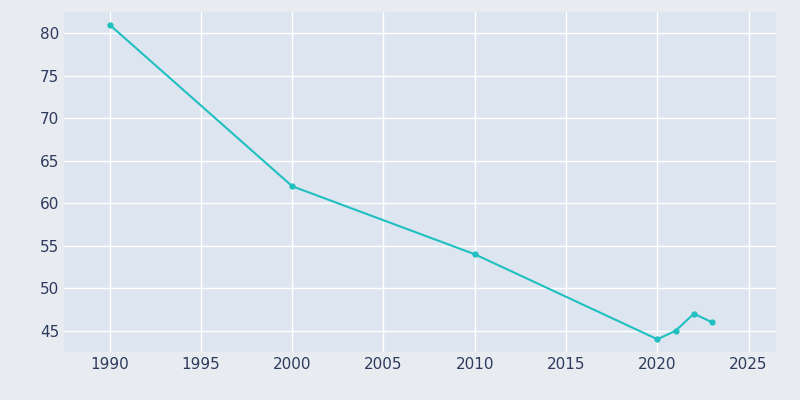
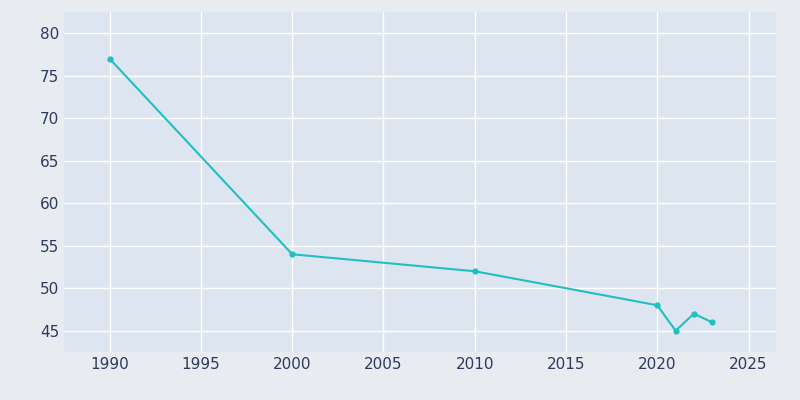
1990: 81 -> 77
2000: 62 -> 54
2010: 54 -> 52
2020: 44 -> 48
